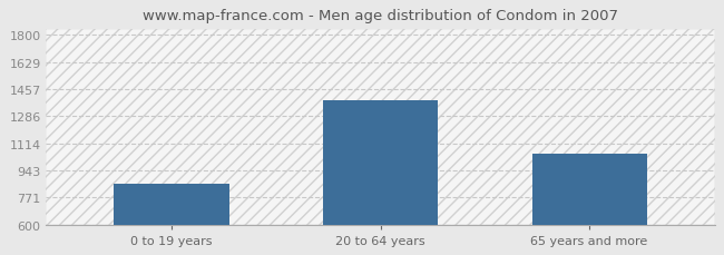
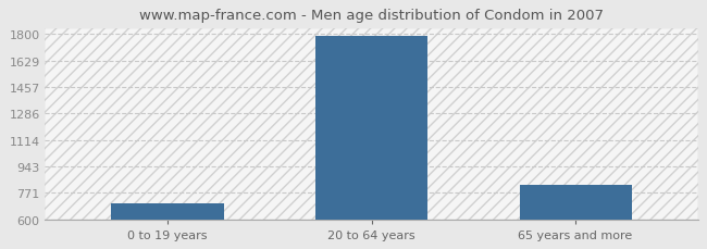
0 to 19 years: 860 -> 700
20 to 64 years: 1390 -> 1790
65 years and more: 1050 -> 820
